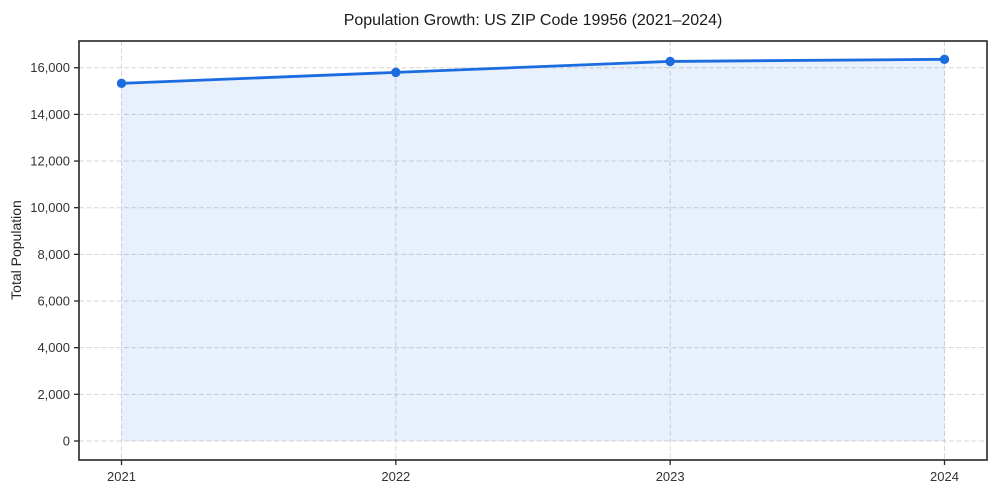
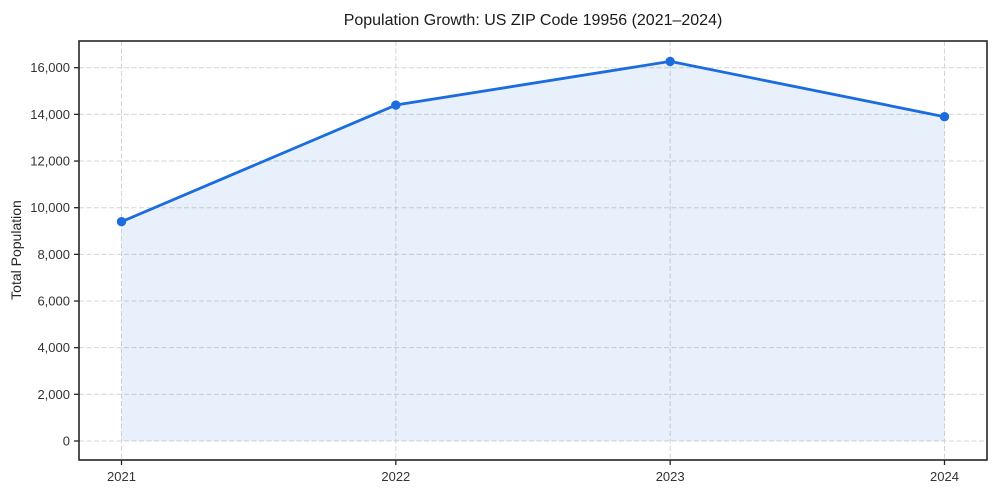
2021: 15300 -> 9400
2022: 15800 -> 14400
2024: 16400 -> 13900
